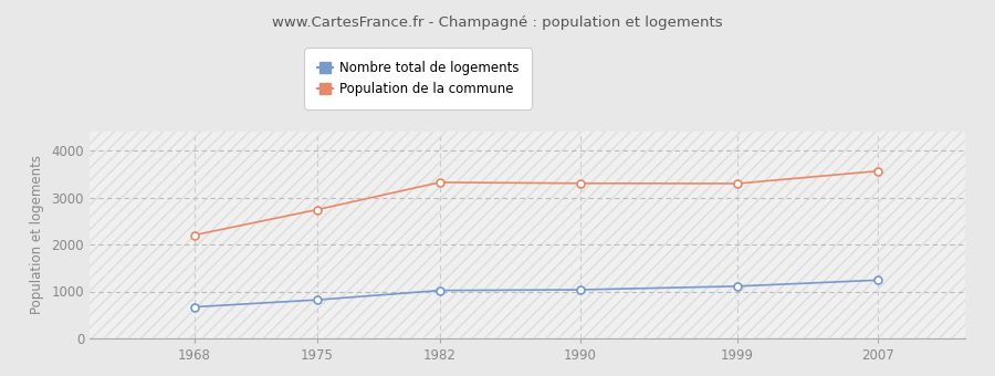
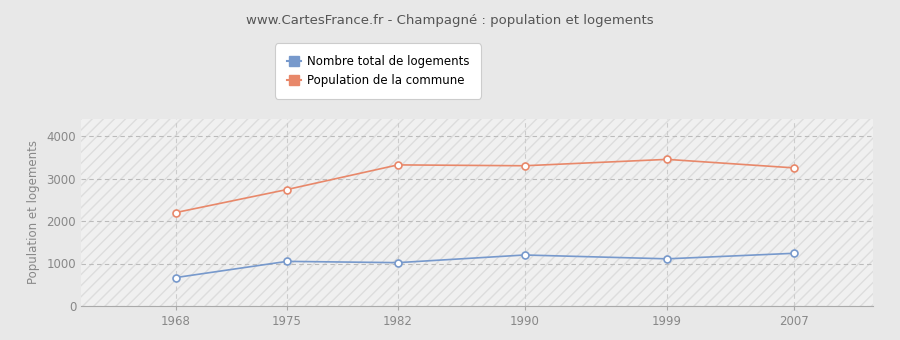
Nombre total de logements/1975: 820 -> 1050
Nombre total de logements/1990: 1040 -> 1200
Population de la commune/1999: 3300 -> 3450
Population de la commune/2007: 3560 -> 3250
